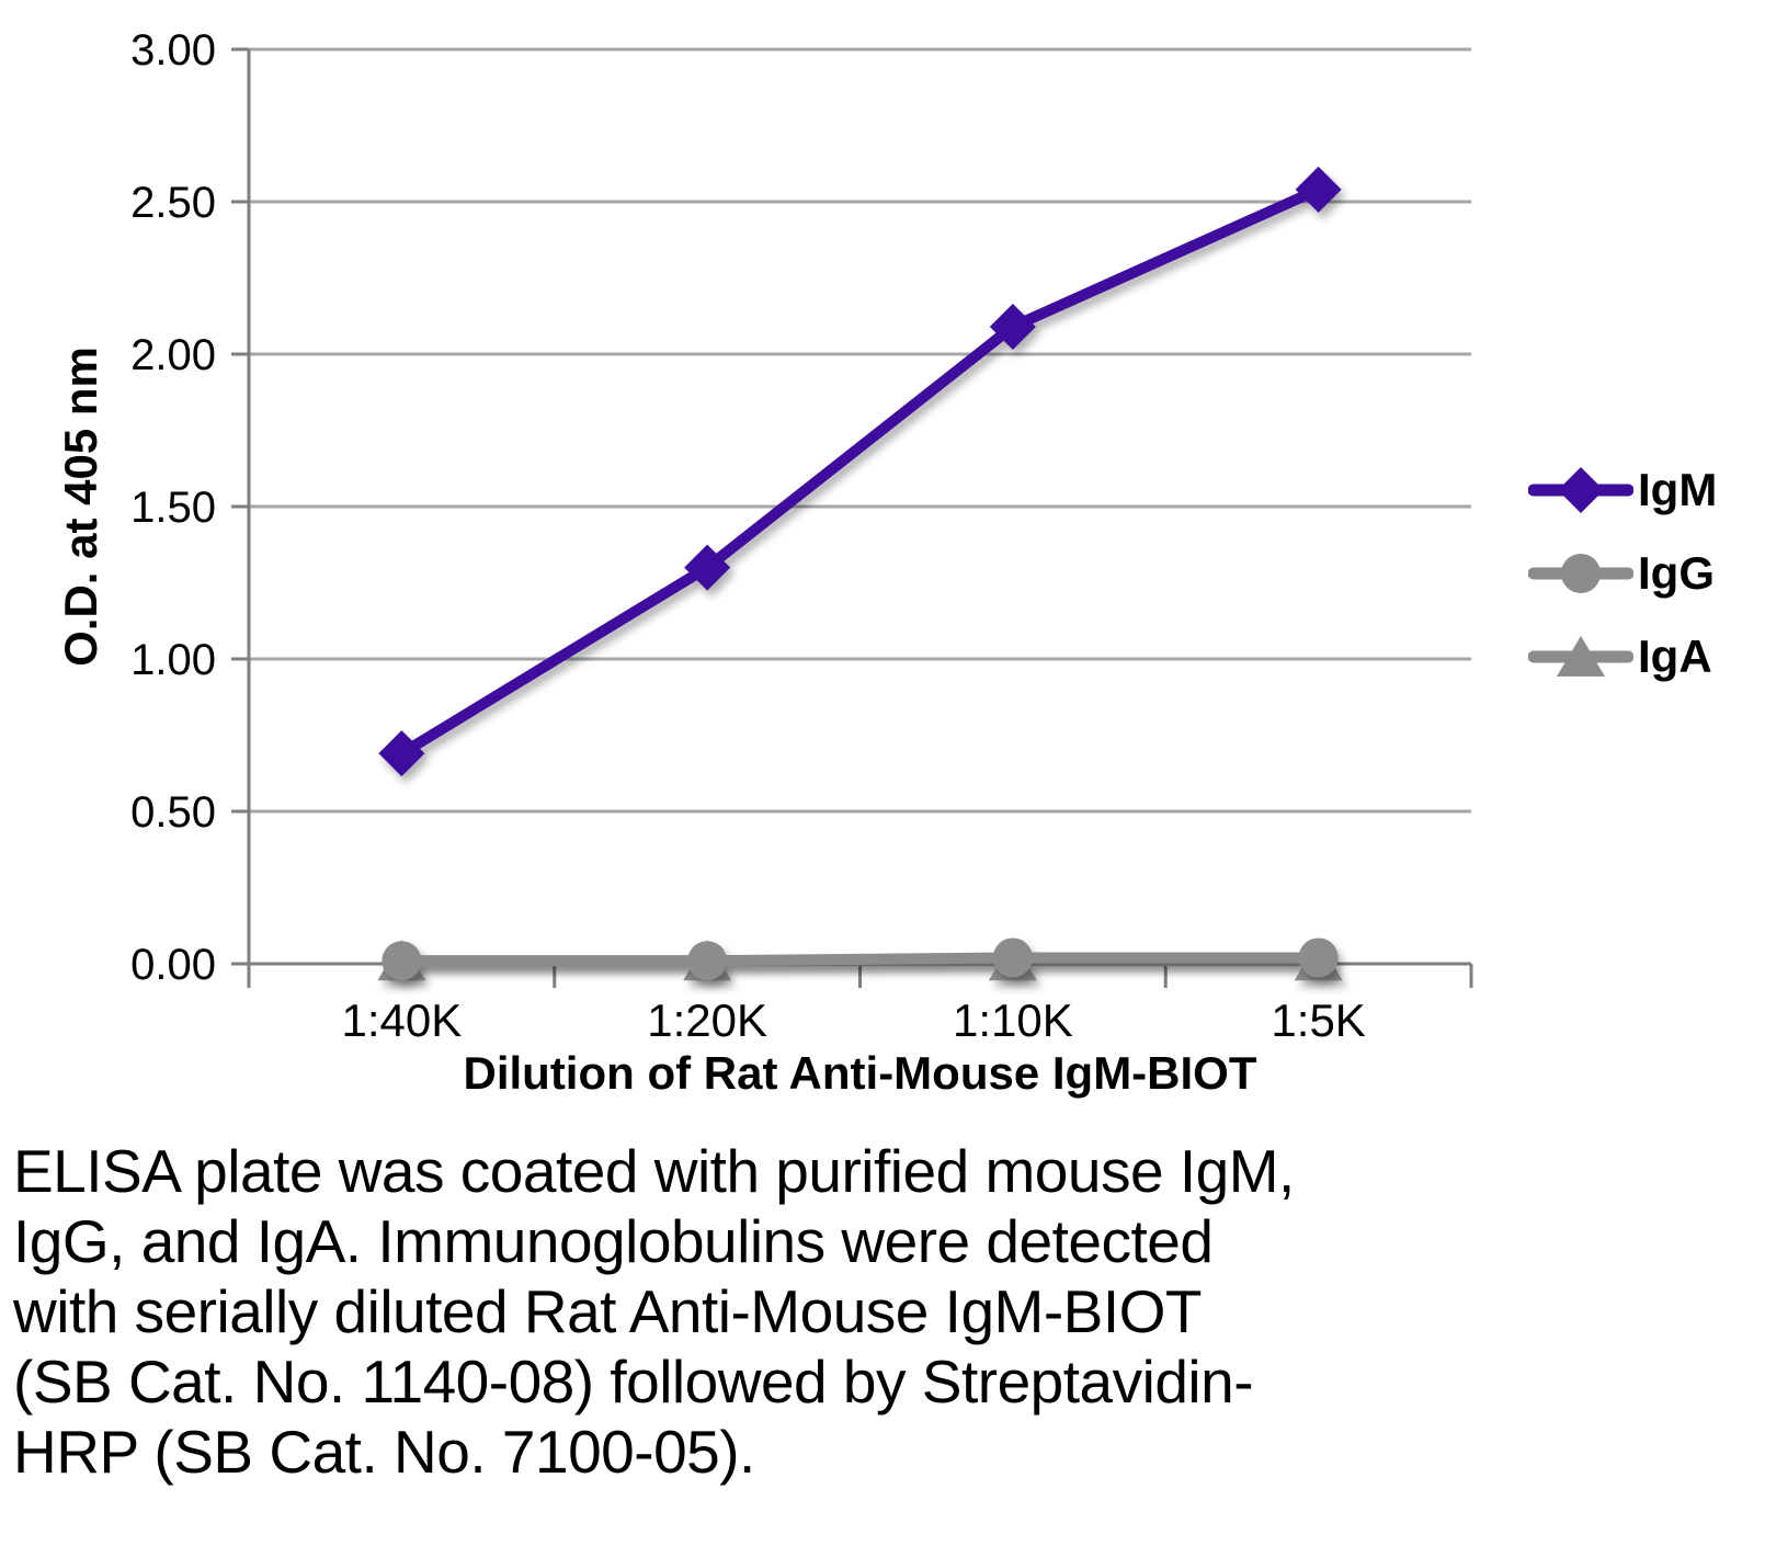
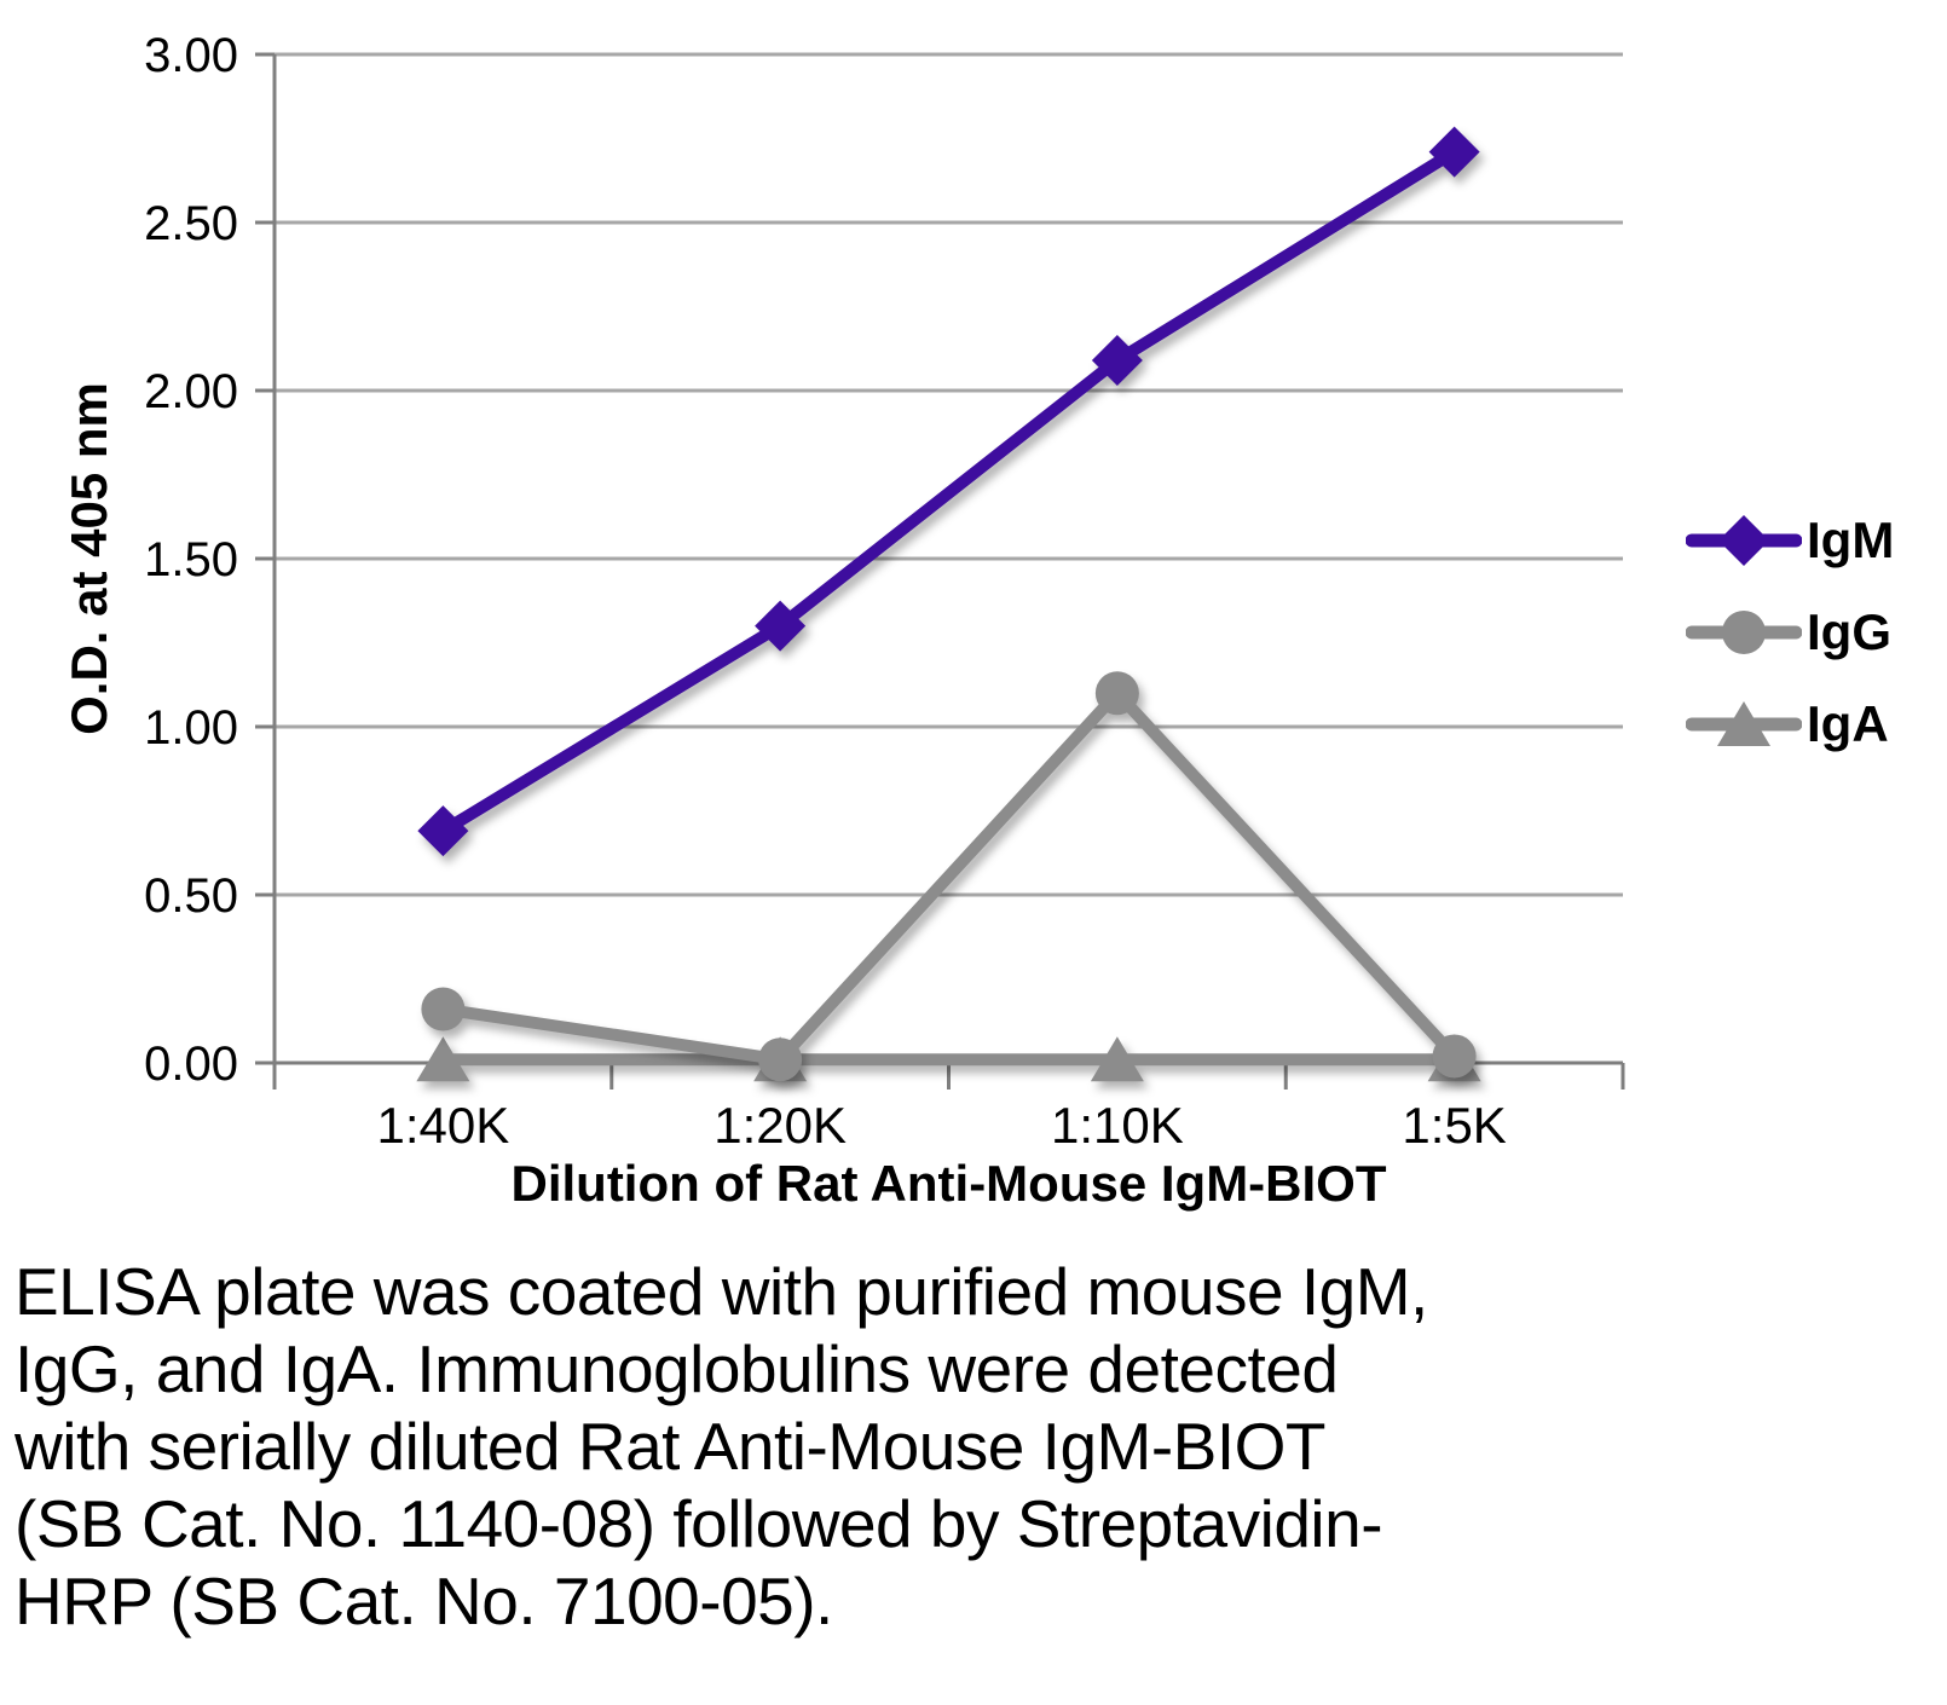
IgG/1:40K: 0.01 -> 0.16
IgG/1:10K: 0.02 -> 1.10
IgM/1:5K: 2.54 -> 2.71
